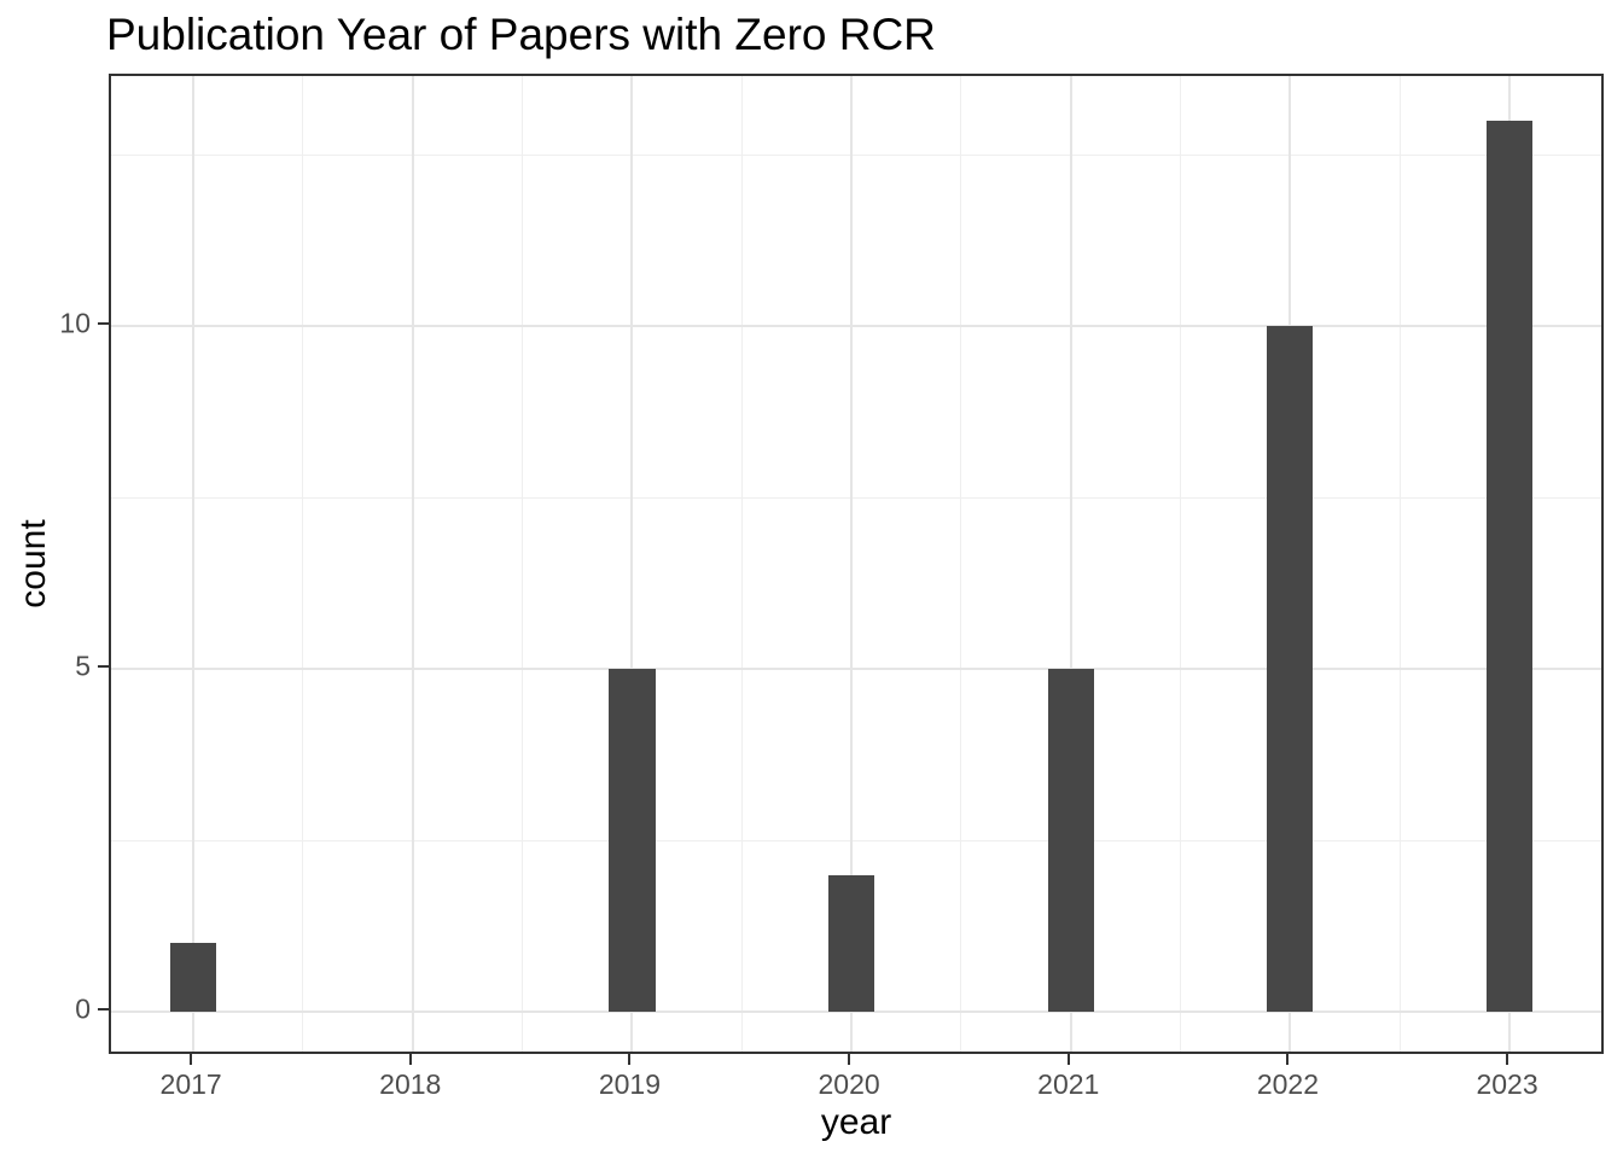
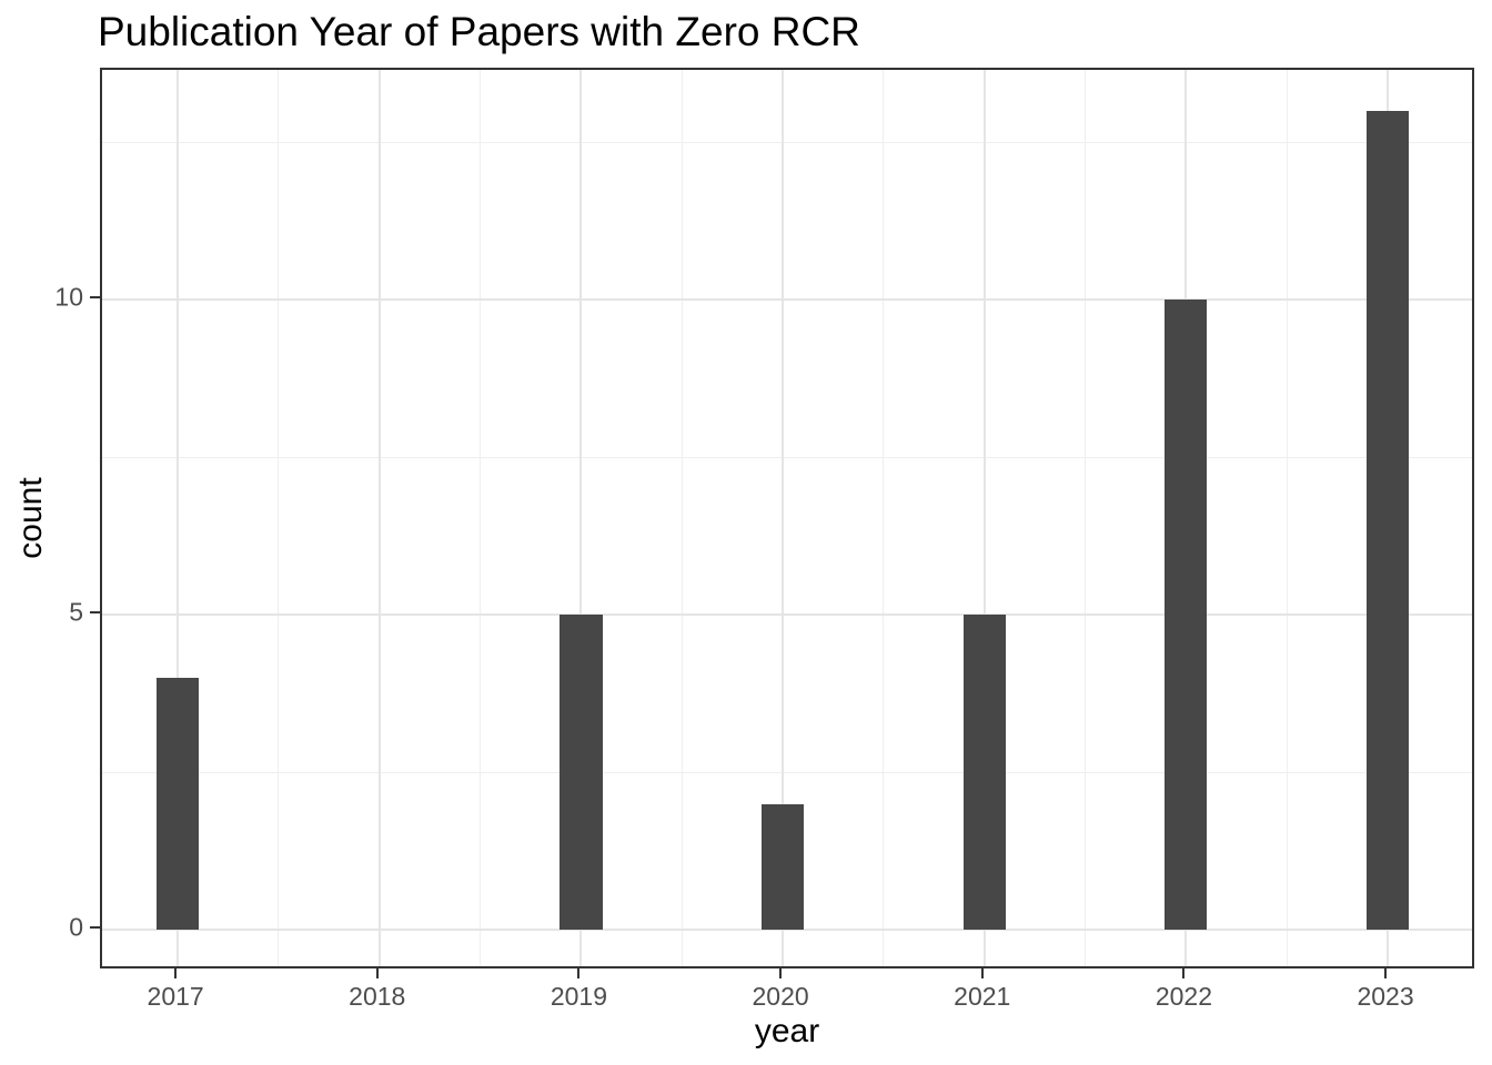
2017: 1 -> 4
